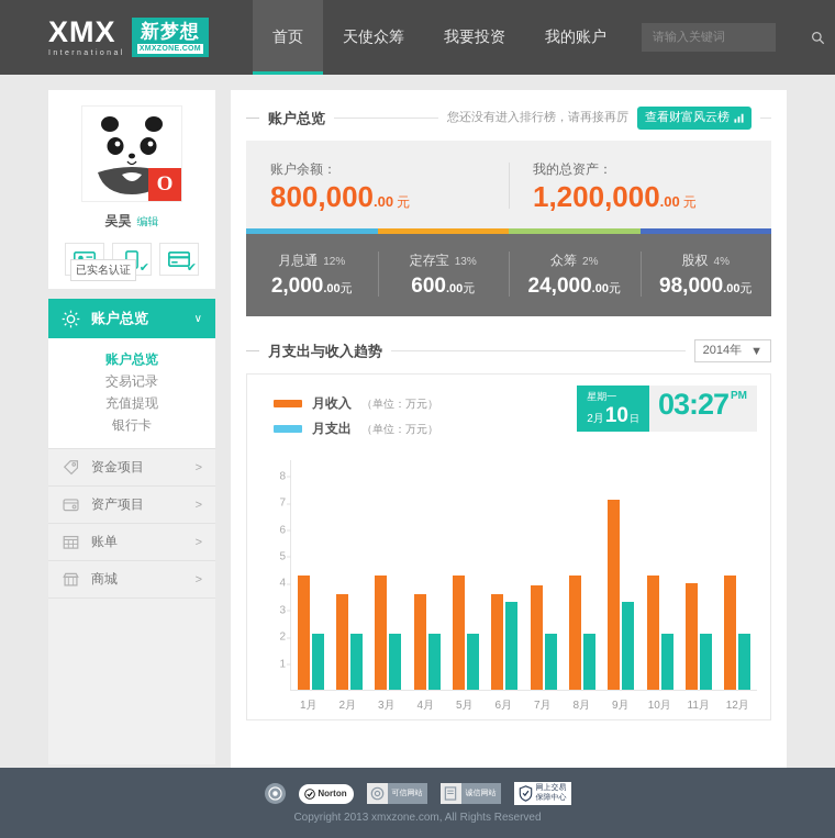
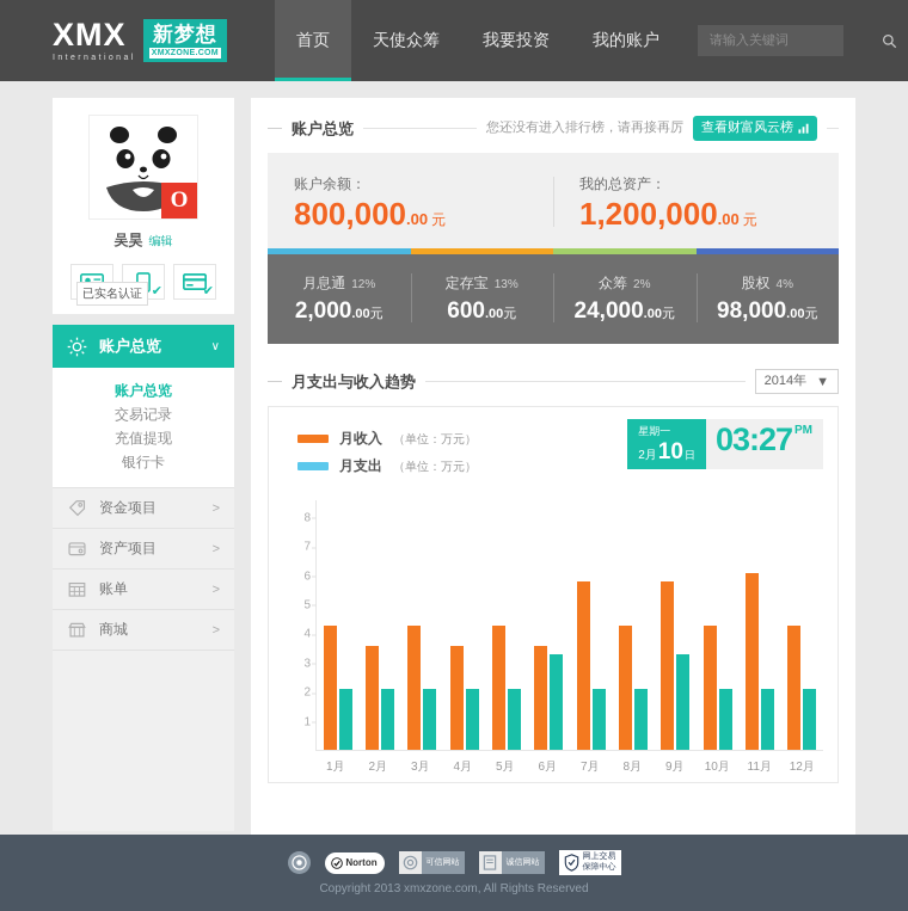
月收入/7月: 3.9 -> 5.8
月收入/9月: 7.1 -> 5.8
月收入/11月: 4.0 -> 6.1
